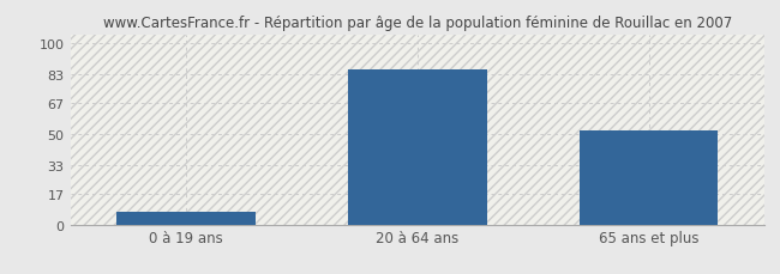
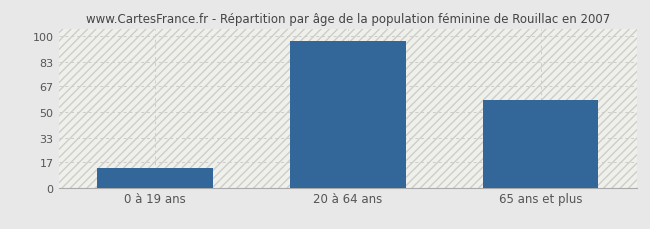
0 à 19 ans: 7 -> 13
20 à 64 ans: 86 -> 97
65 ans et plus: 52 -> 58
